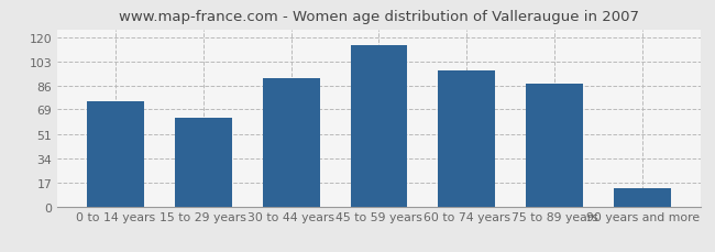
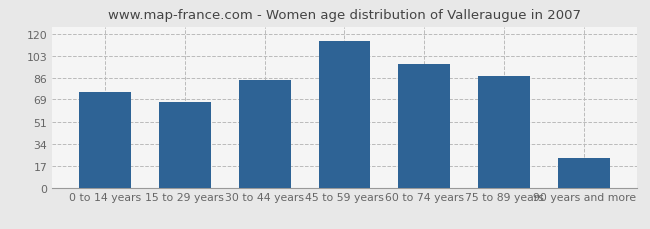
15 to 29 years: 63 -> 67
30 to 44 years: 91 -> 84
90 years and more: 13 -> 23
